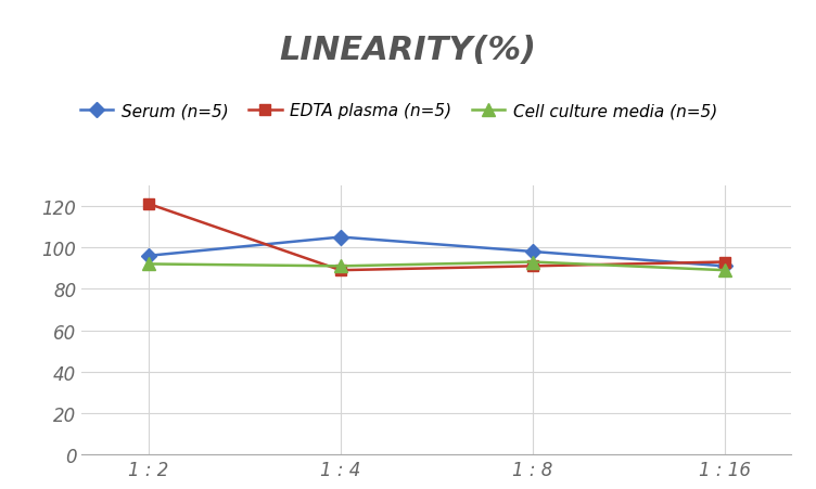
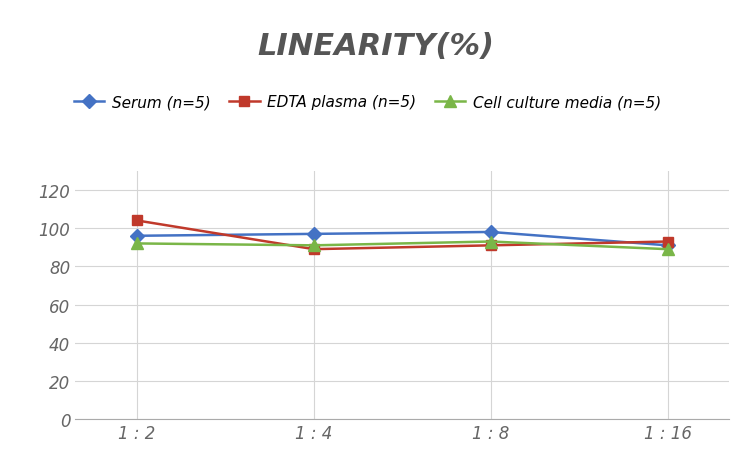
EDTA plasma (n=5)/1 : 2: 121 -> 104
Serum (n=5)/1 : 4: 105 -> 97
